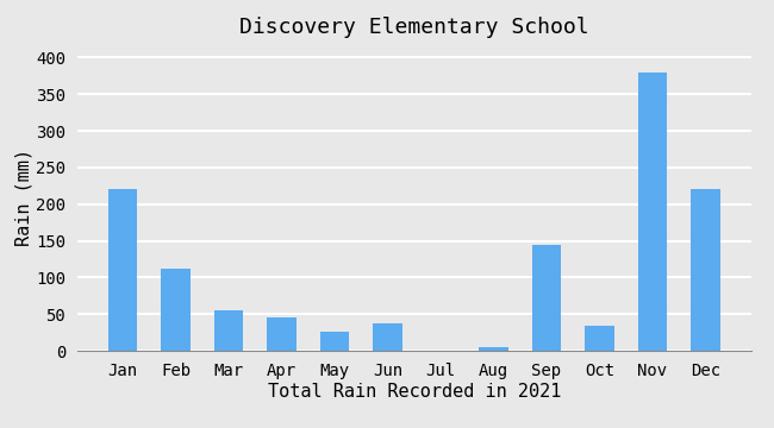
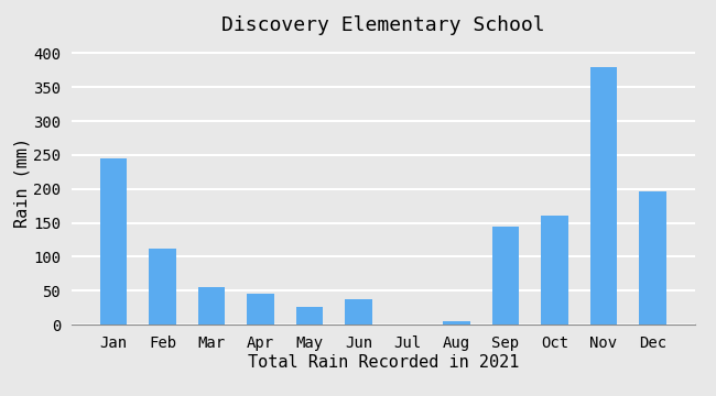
Jan: 220 -> 245
Oct: 34 -> 161
Dec: 220 -> 196
